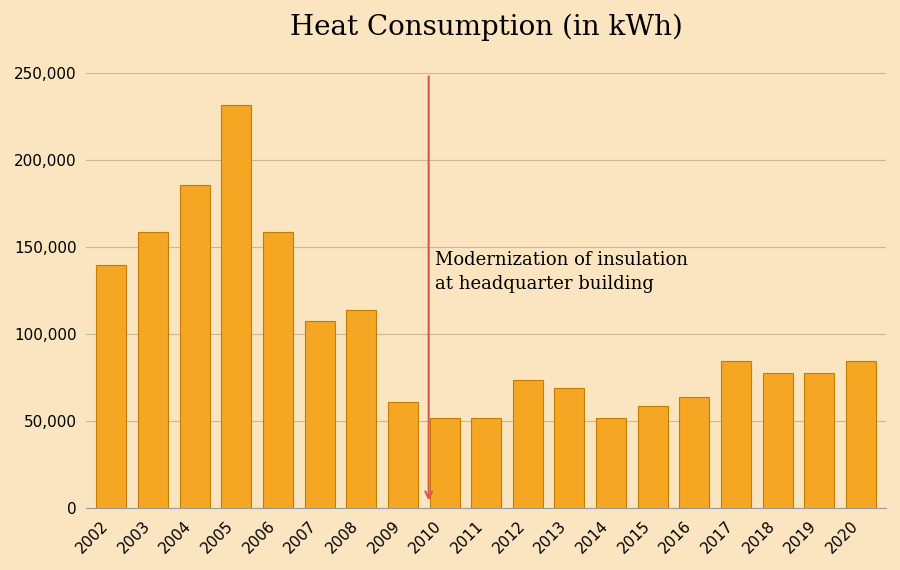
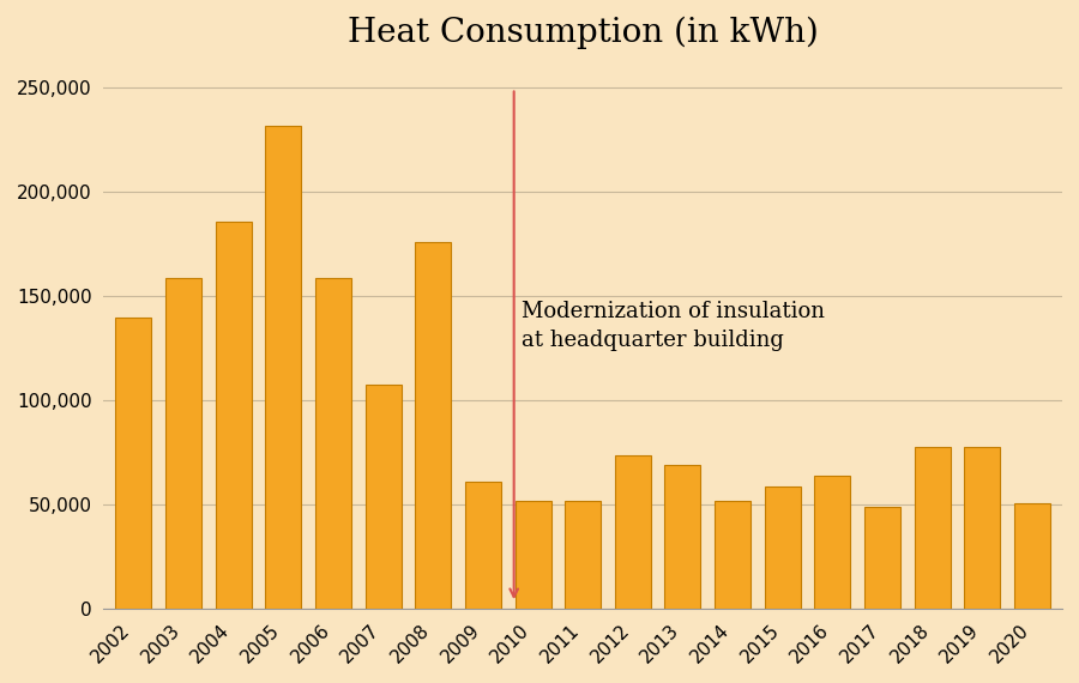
2008: 114,000 -> 176,000
2017: 85,000 -> 49,000
2020: 85,000 -> 51,000
